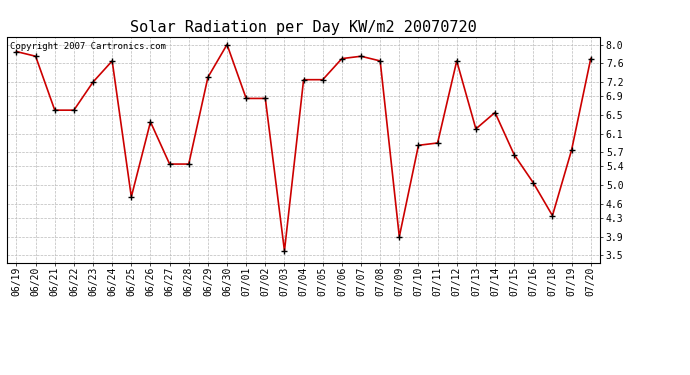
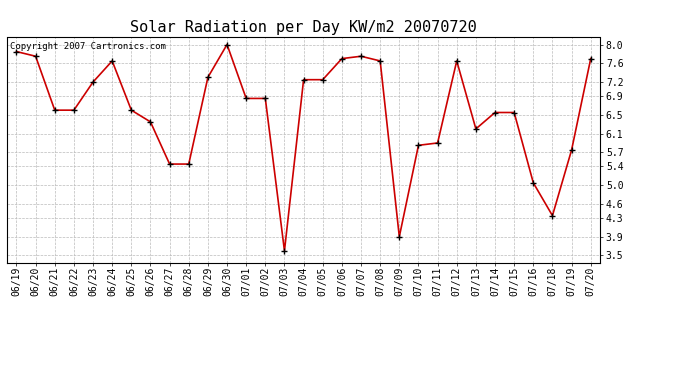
06/25: 4.75 -> 6.60
07/15: 5.65 -> 6.55
